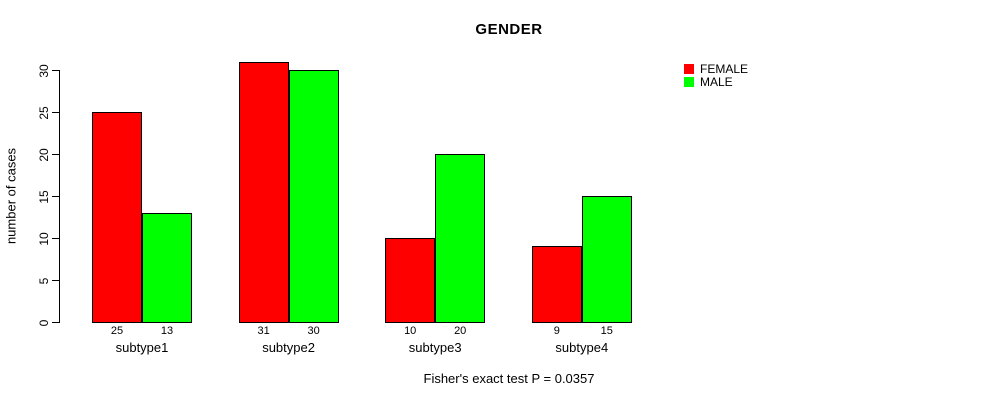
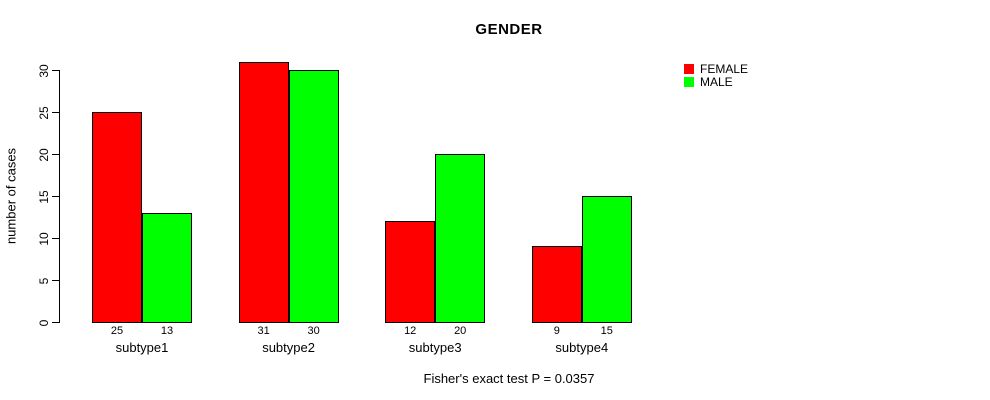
FEMALE/subtype3: 10 -> 12
